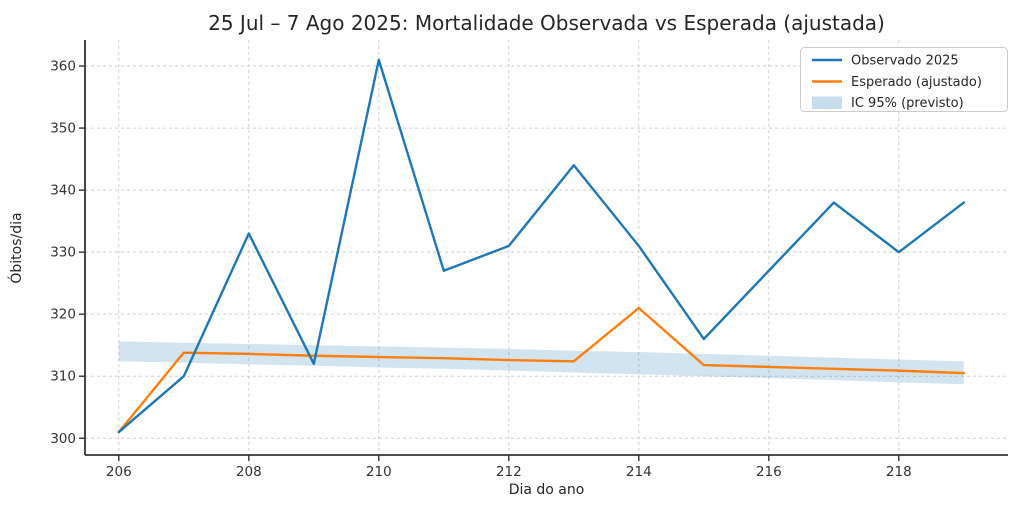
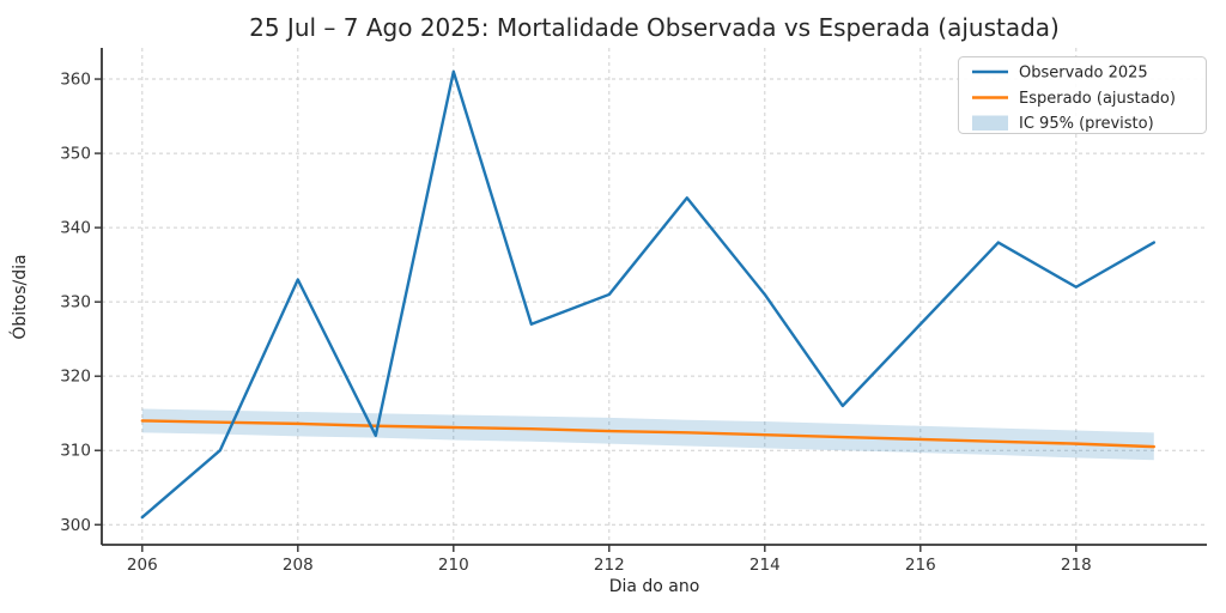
Esperado (ajustado)/206: 301 -> 314
Esperado (ajustado)/214: 321 -> 312
Observado 2025/218: 330 -> 332
